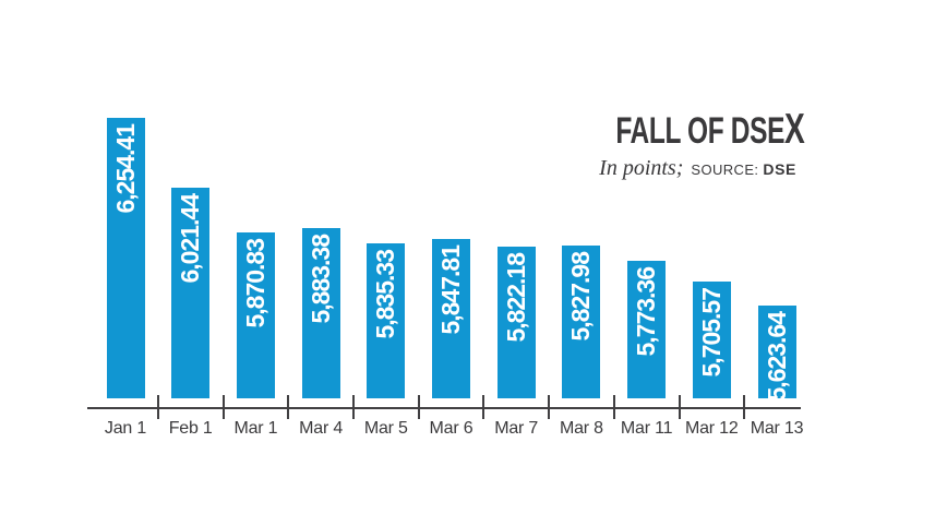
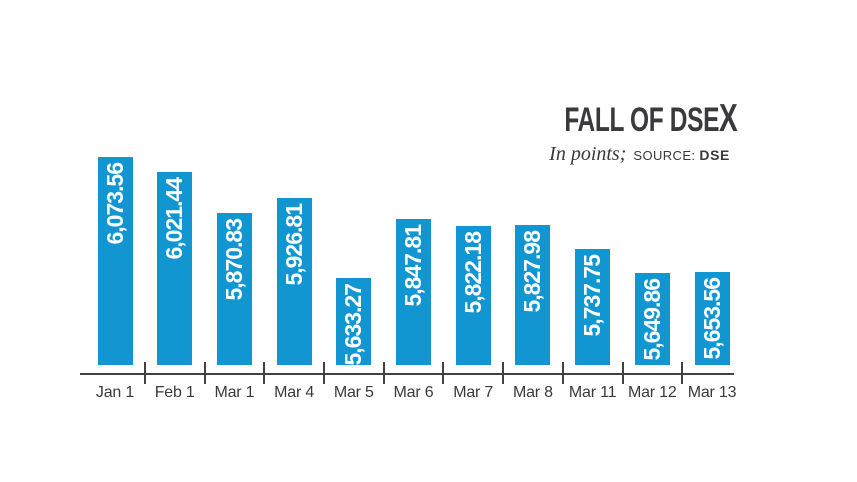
Jan 1: 6,254.41 -> 6,073.56
Mar 4: 5,883.38 -> 5,926.81
Mar 5: 5,835.33 -> 5,633.27
Mar 11: 5,773.36 -> 5,737.75
Mar 12: 5,705.57 -> 5,649.86
Mar 13: 5,623.64 -> 5,653.56
